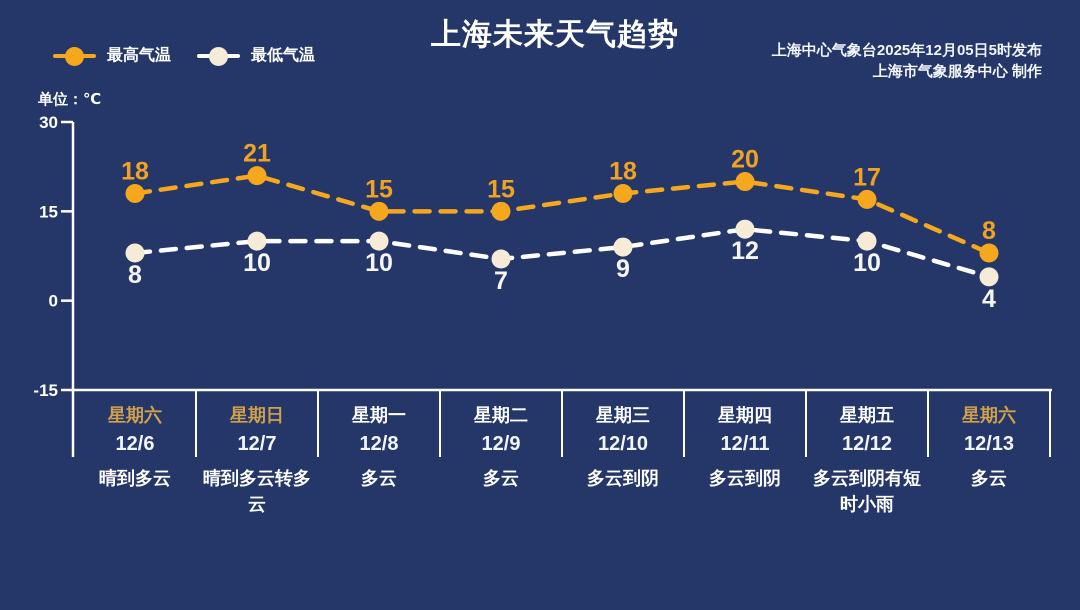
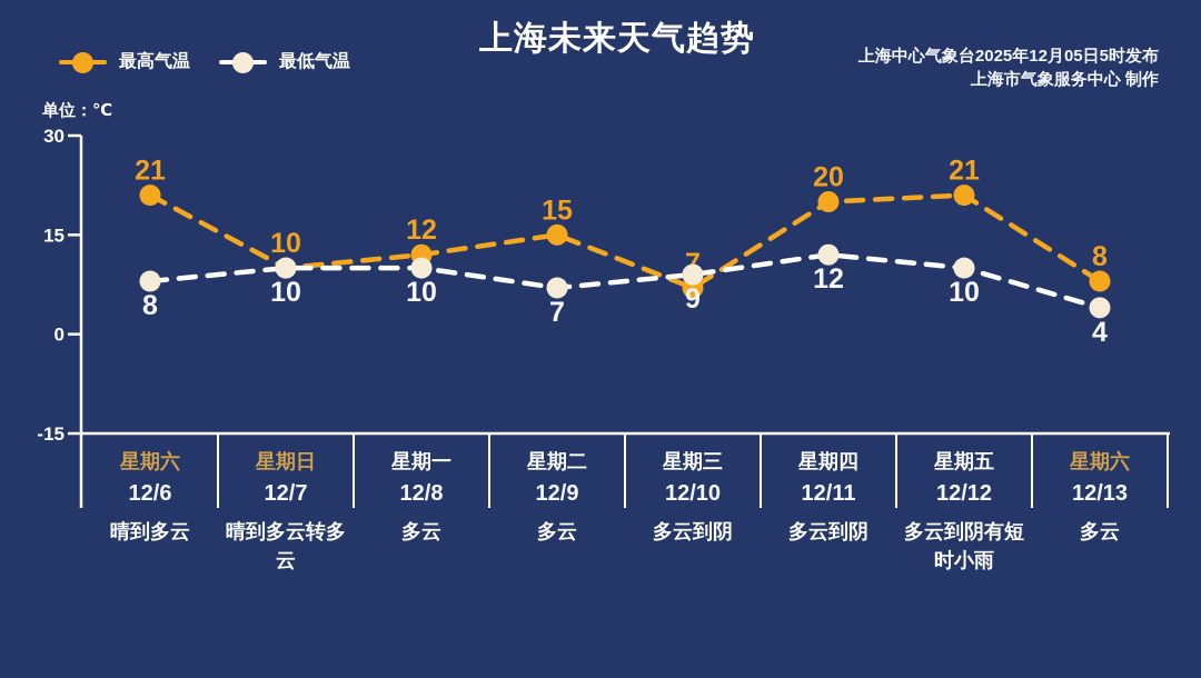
最高气温/12/6: 18 -> 21
最高气温/12/7: 21 -> 10
最高气温/12/8: 15 -> 12
最高气温/12/10: 18 -> 7
最高气温/12/12: 17 -> 21
